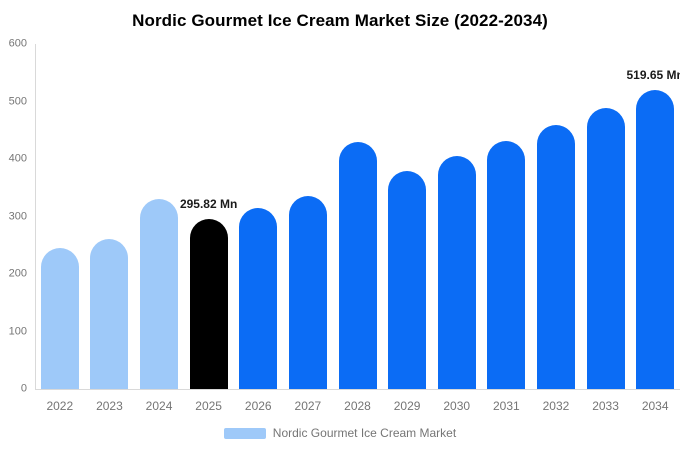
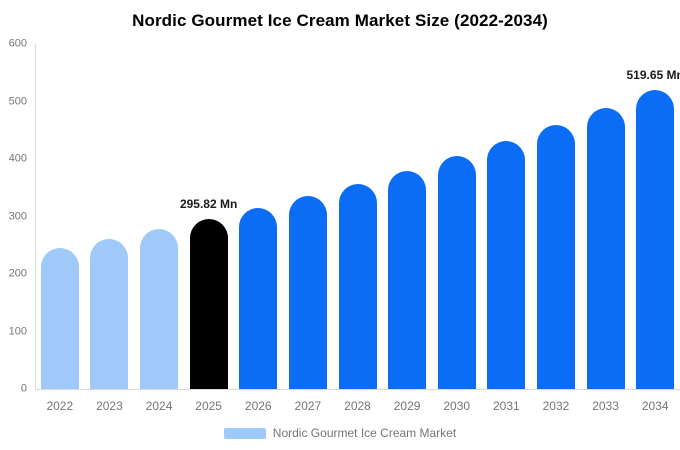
2024: 330 -> 280
2028: 430 -> 360
